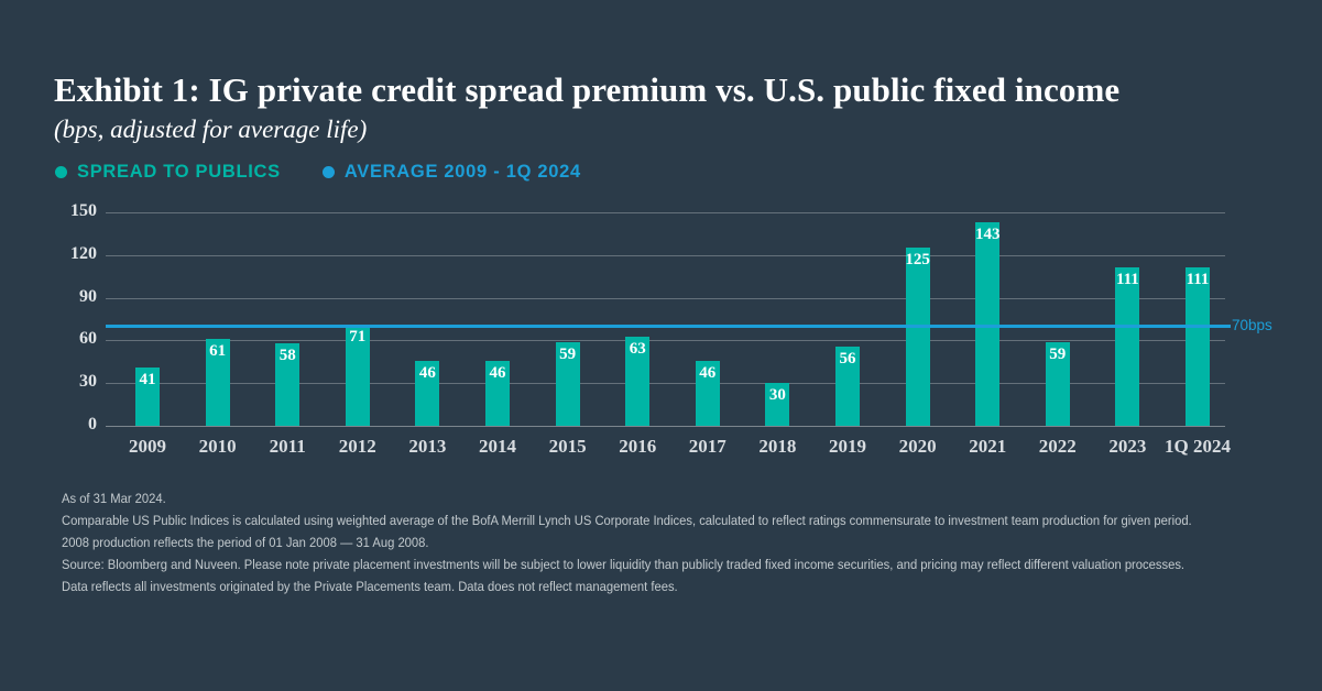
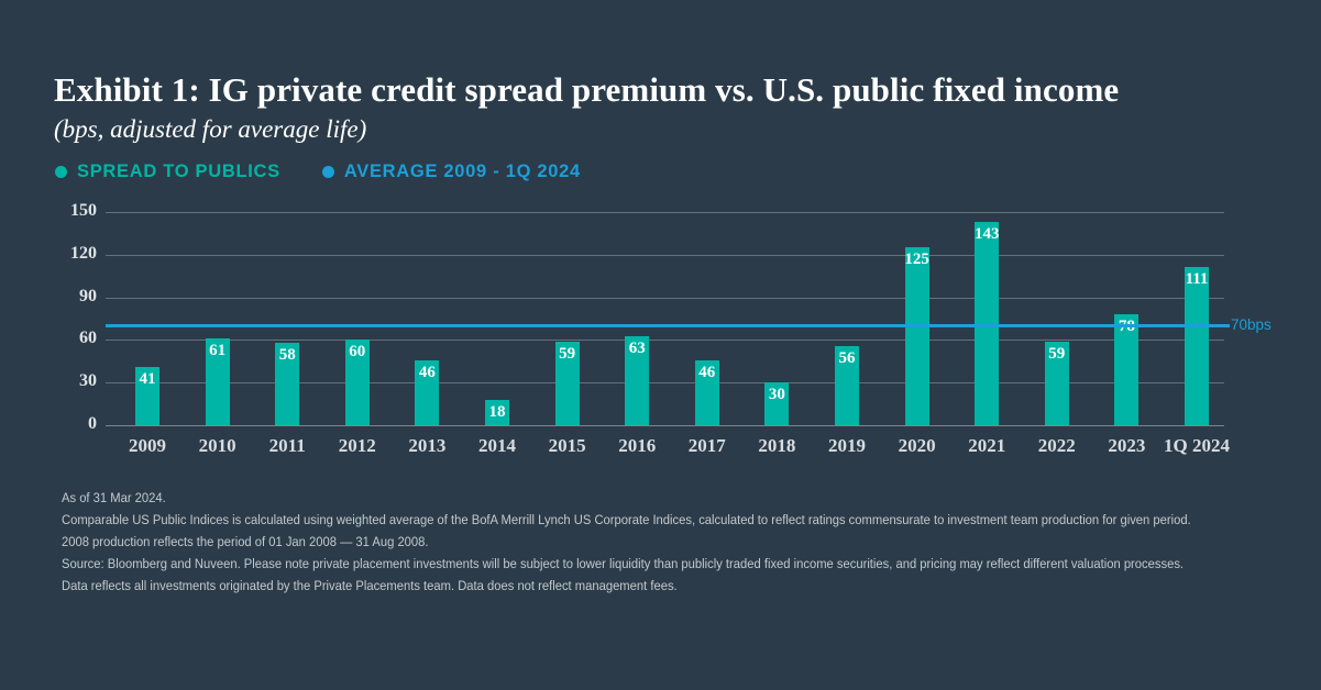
2012: 71 -> 60
2014: 46 -> 18
2023: 111 -> 78
